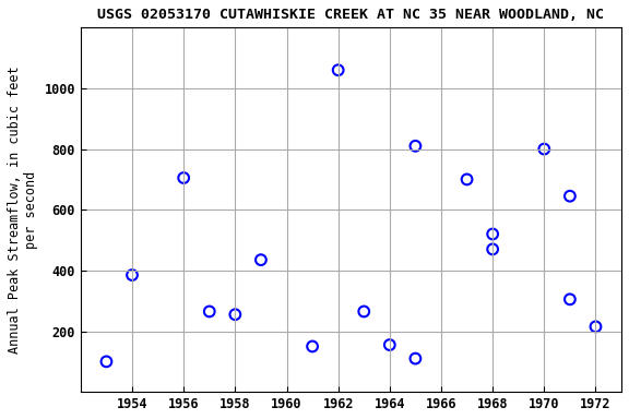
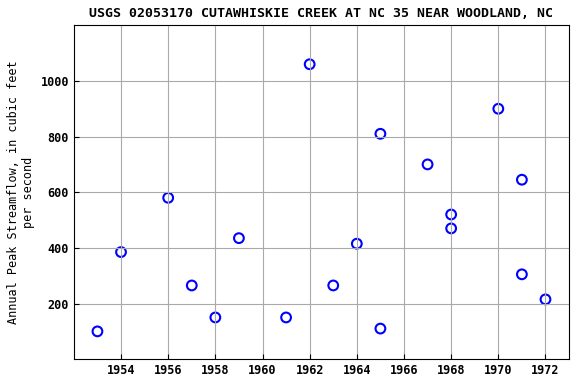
1956: 705 -> 580
1958: 255 -> 150
1964: 155 -> 415
1970: 800 -> 900
